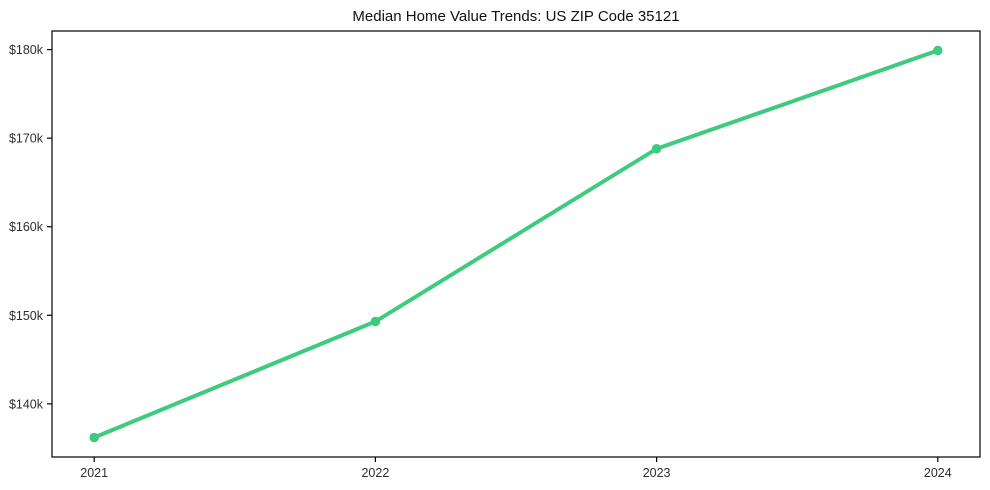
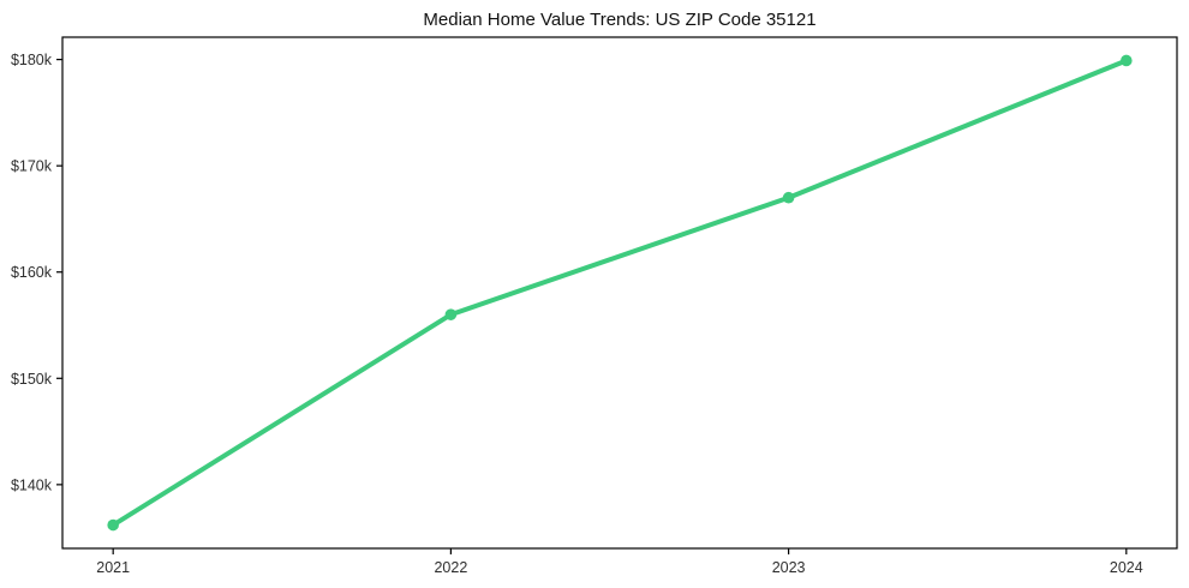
2022: $149k -> $156k
2023: $169k -> $167k
